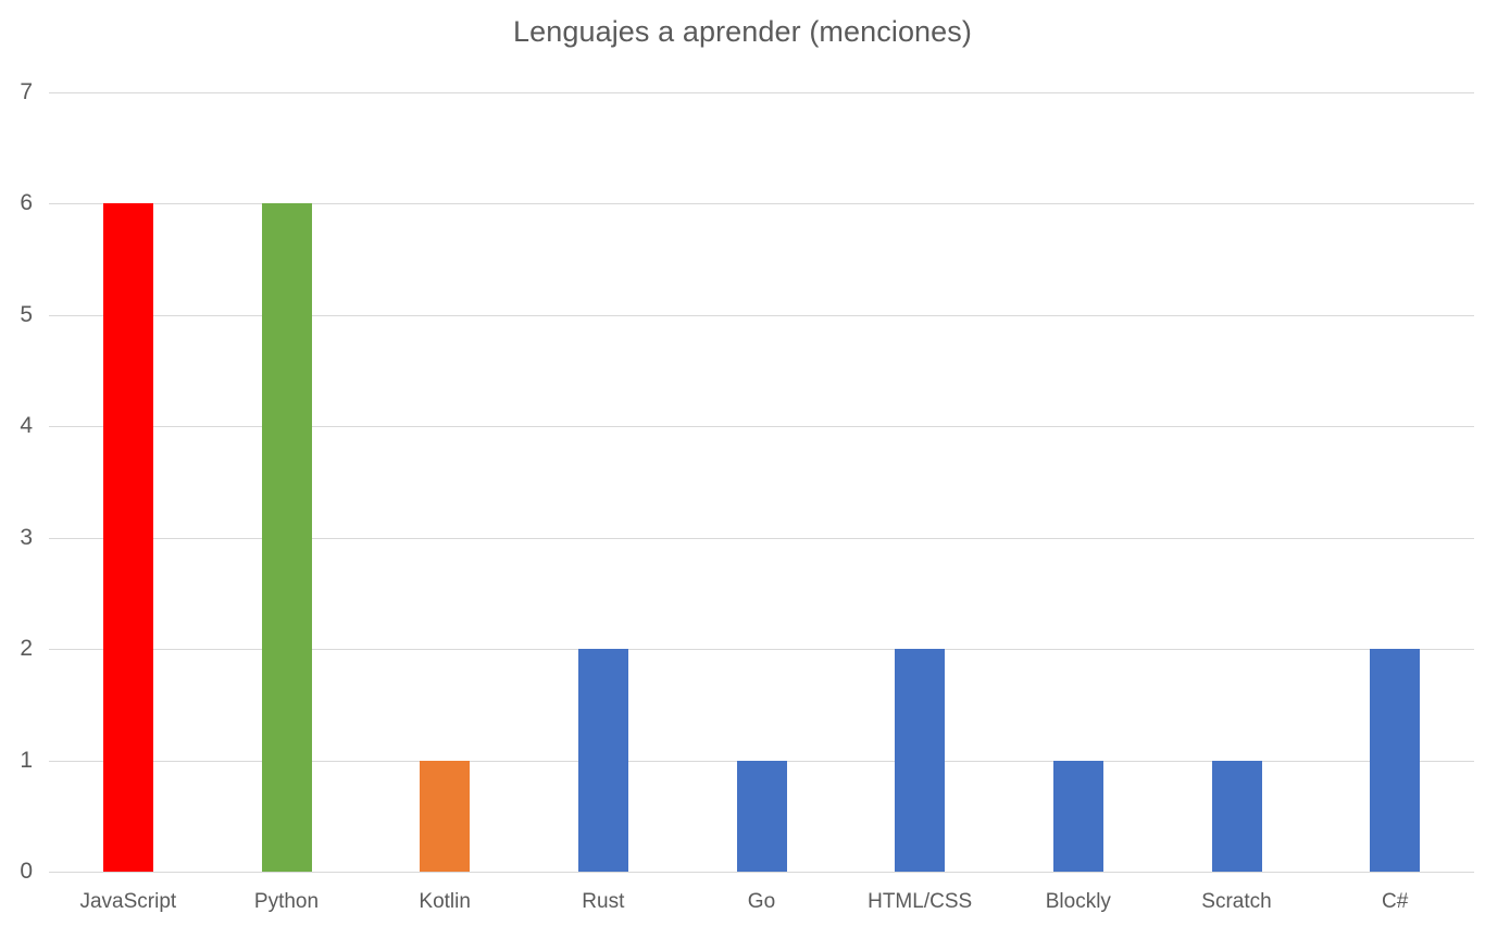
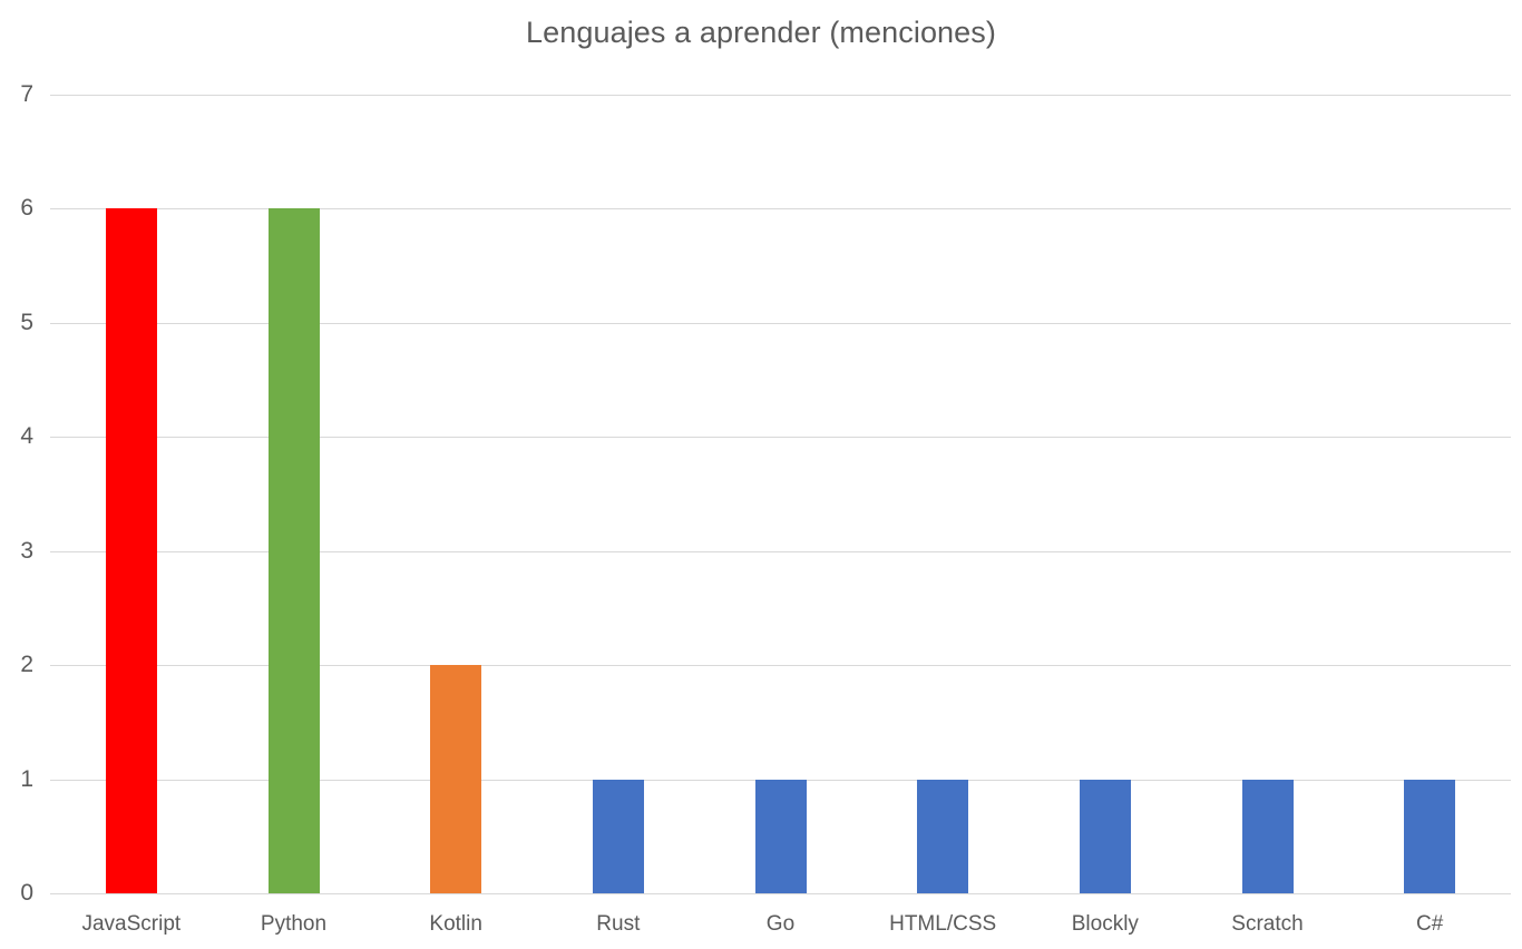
Kotlin: 1 -> 2
Rust: 2 -> 1
HTML/CSS: 2 -> 1
C#: 2 -> 1
